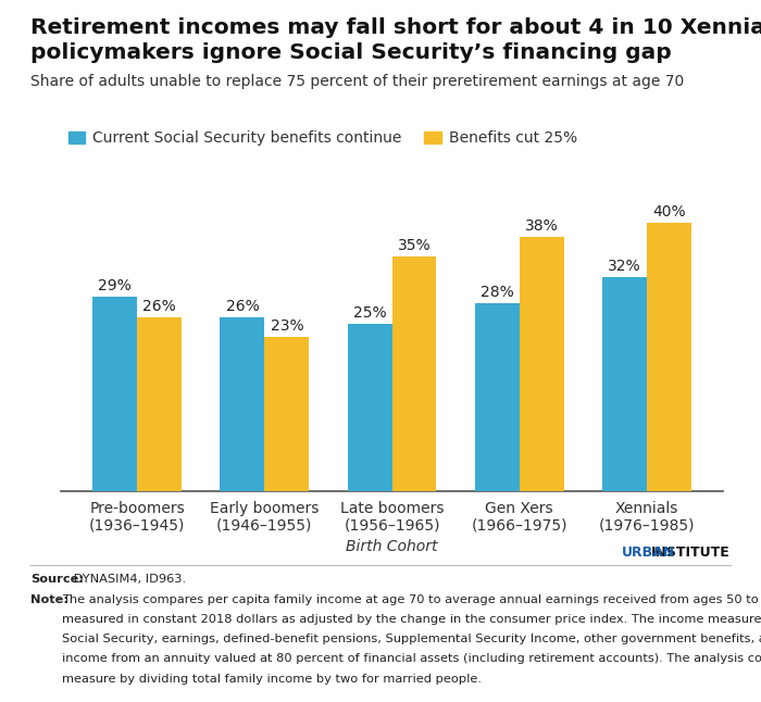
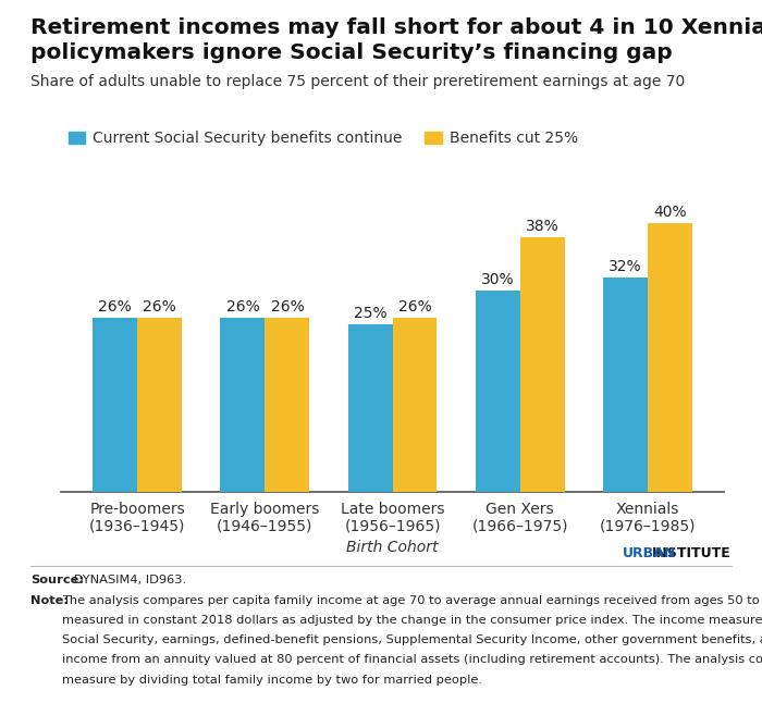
Current Social Security benefits continue/Pre-boomers (1936–1945): 29% -> 26%
Benefits cut 25%/Early boomers (1946–1955): 23% -> 26%
Benefits cut 25%/Late boomers (1956–1965): 35% -> 26%
Current Social Security benefits continue/Gen Xers (1966–1975): 28% -> 30%
